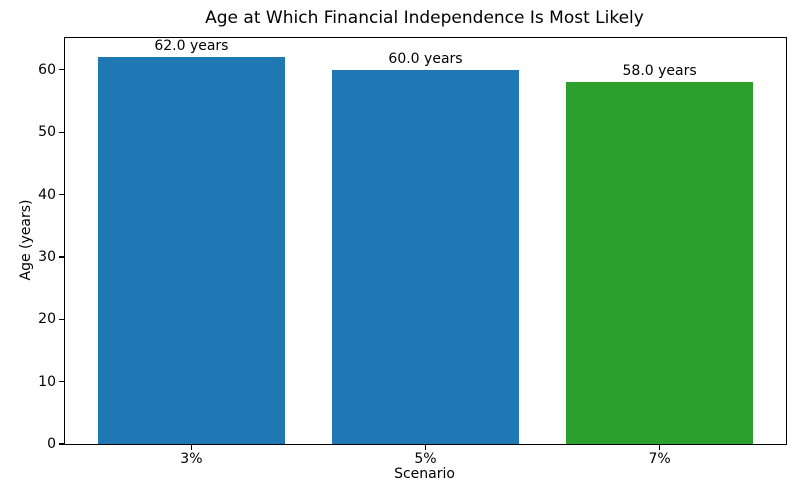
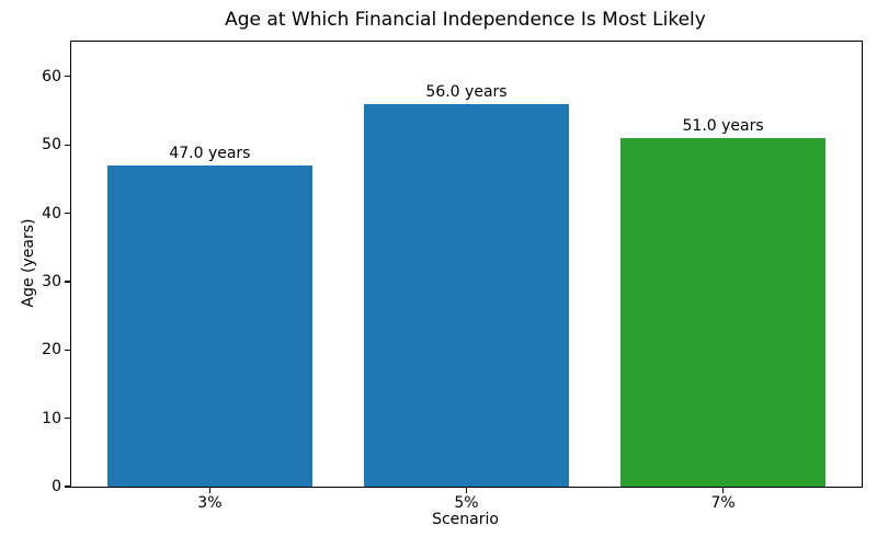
3%: 62.0 -> 47.0
5%: 60.0 -> 56.0
7%: 58.0 -> 51.0
